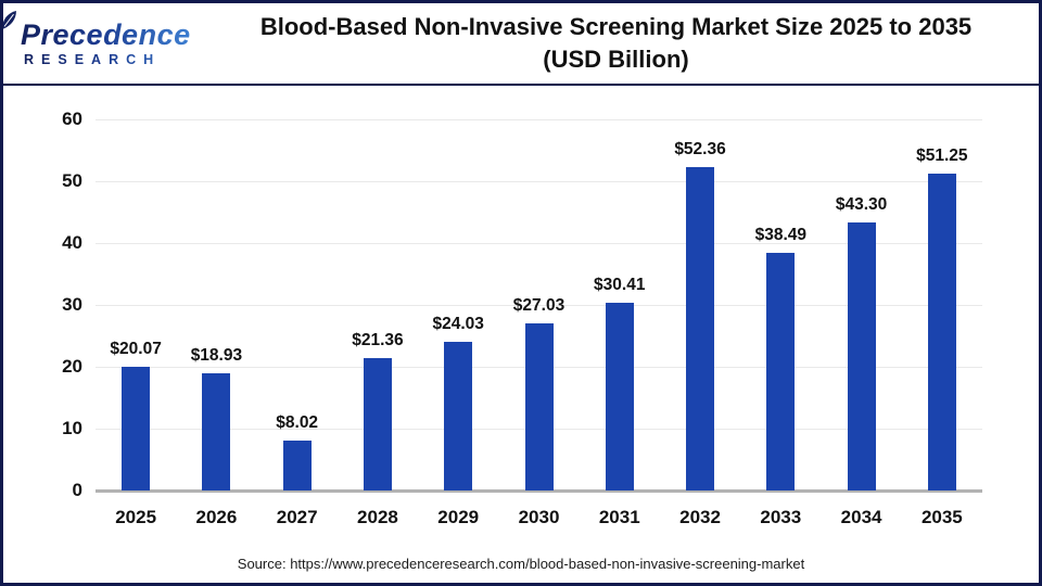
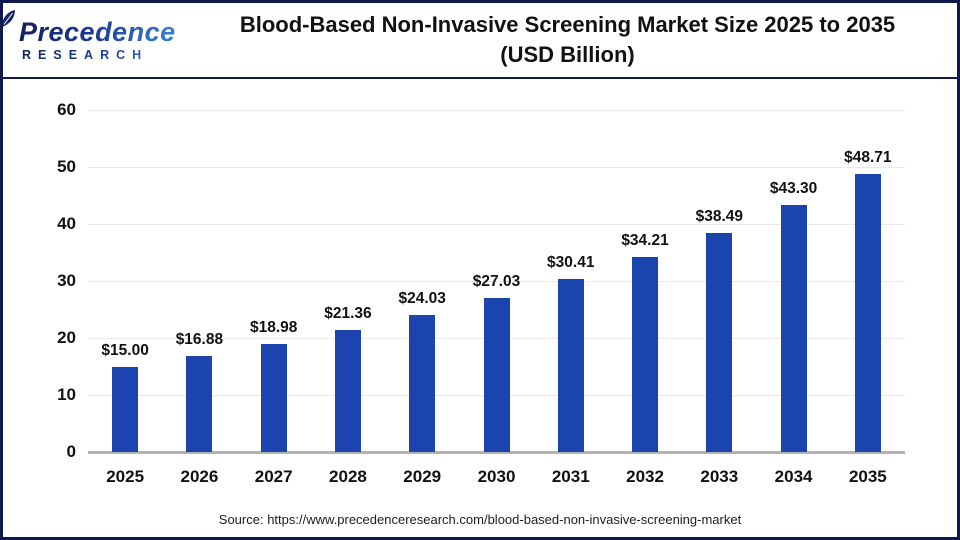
2025: $20.07 -> $15.00
2026: $18.93 -> $16.88
2027: $8.02 -> $18.98
2032: $52.36 -> $34.21
2035: $51.25 -> $48.71
